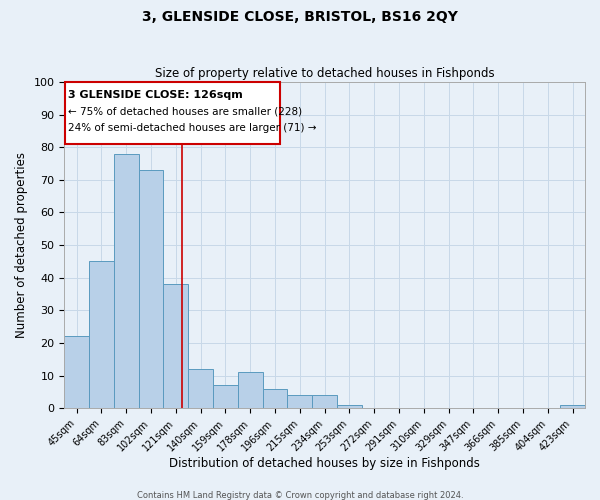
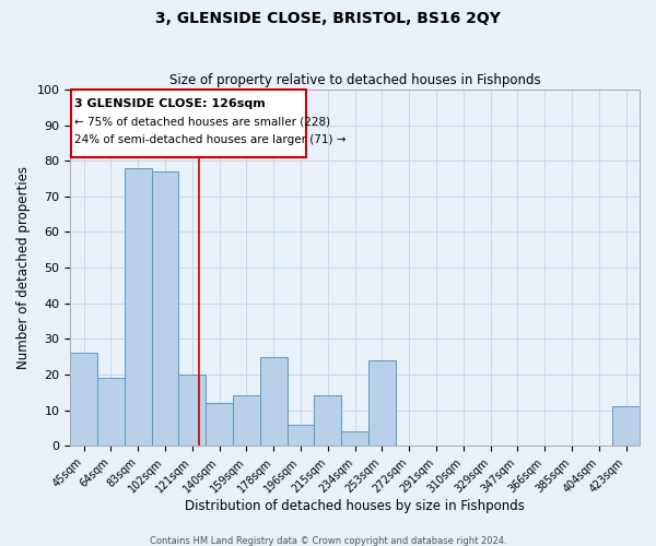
45sqm: 22 -> 26
64sqm: 45 -> 19
102sqm: 73 -> 77
121sqm: 38 -> 20
159sqm: 7 -> 14
178sqm: 11 -> 25
215sqm: 4 -> 14
253sqm: 1 -> 24
423sqm: 1 -> 11
